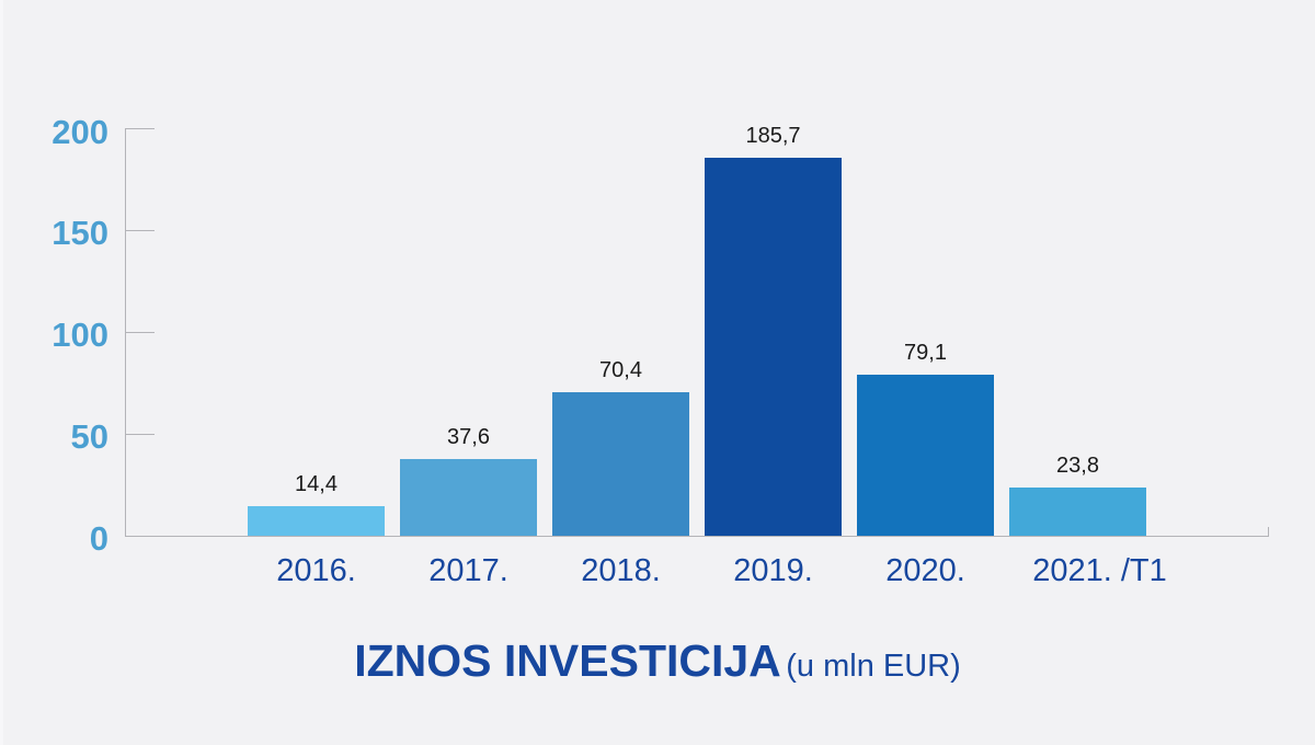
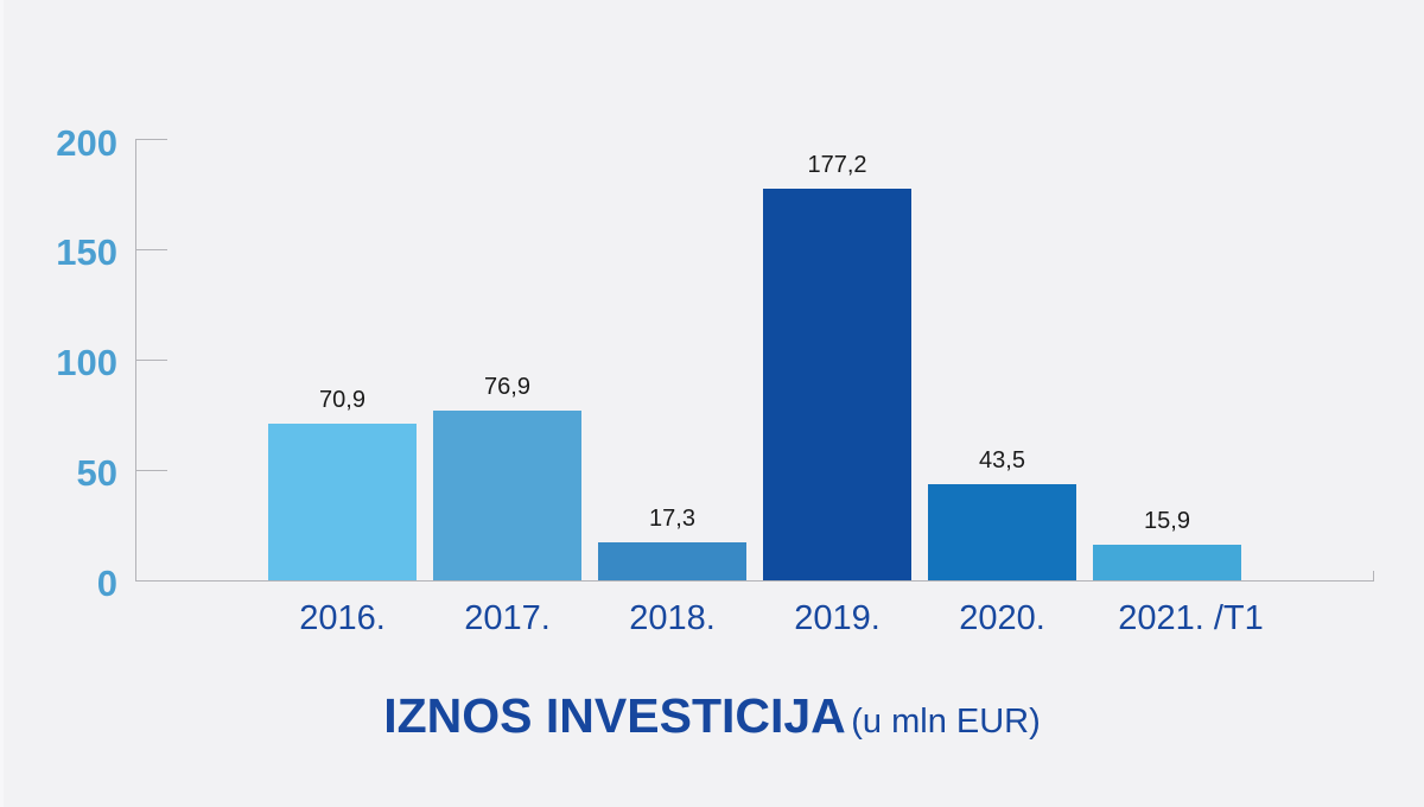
2016.: 14,4 -> 70,9
2017.: 37,6 -> 76,9
2018.: 70,4 -> 17,3
2019.: 185,7 -> 177,2
2020.: 79,1 -> 43,5
2021. /T1: 23,8 -> 15,9
